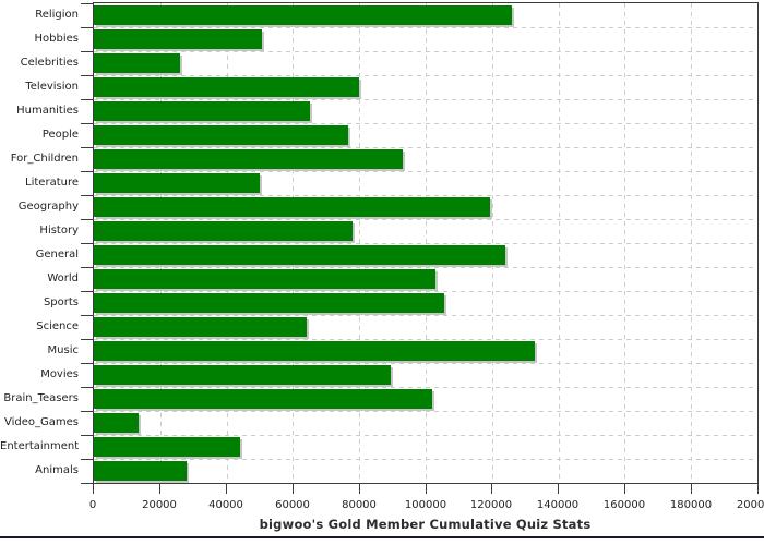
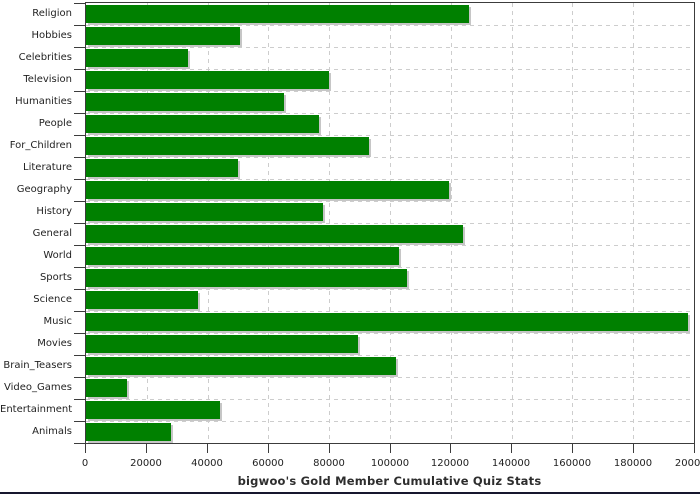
Celebrities: 26000 -> 34000
Science: 64000 -> 37000
Music: 133000 -> 198000
